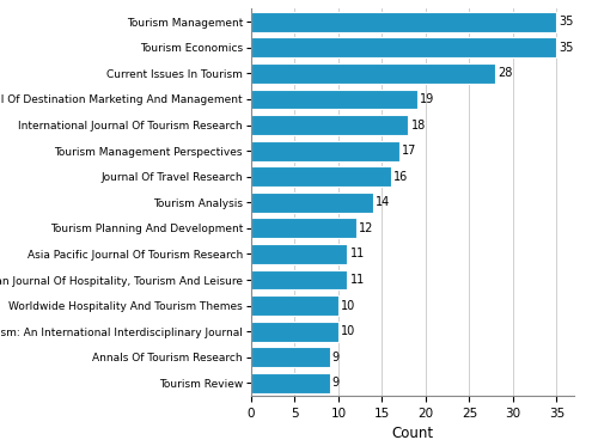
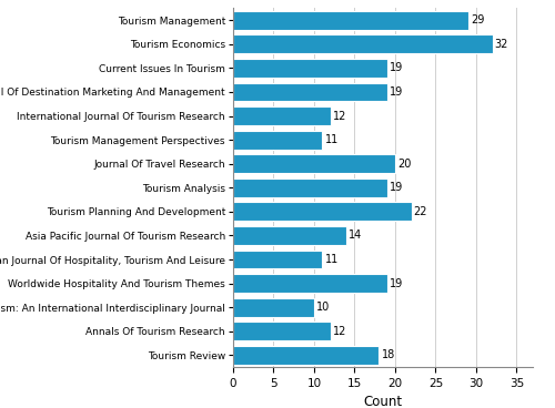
Tourism Management: 35 -> 29
Tourism Economics: 35 -> 32
Current Issues In Tourism: 28 -> 19
International Journal Of Tourism Research: 18 -> 12
Tourism Management Perspectives: 17 -> 11
Journal Of Travel Research: 16 -> 20
Tourism Analysis: 14 -> 19
Tourism Planning And Development: 12 -> 22
Asia Pacific Journal Of Tourism Research: 11 -> 14
Worldwide Hospitality And Tourism Themes: 10 -> 19
Annals Of Tourism Research: 9 -> 12
Tourism Review: 9 -> 18
